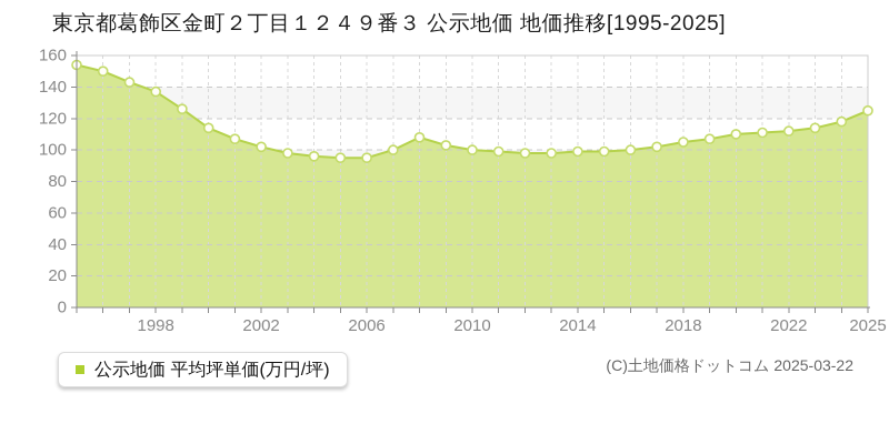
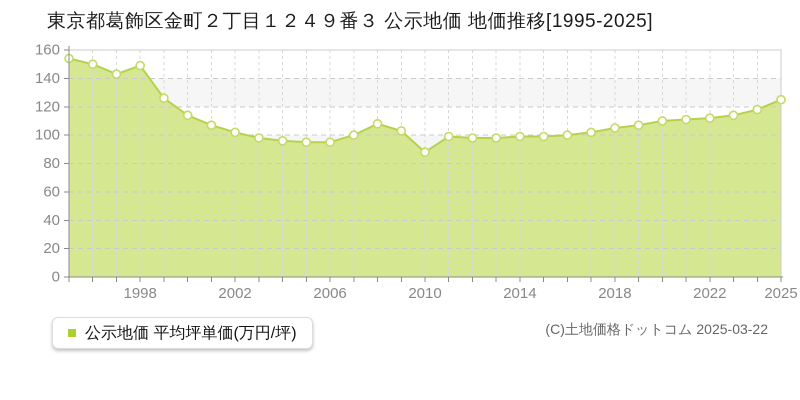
1998: 137 -> 149
2010: 100 -> 88
